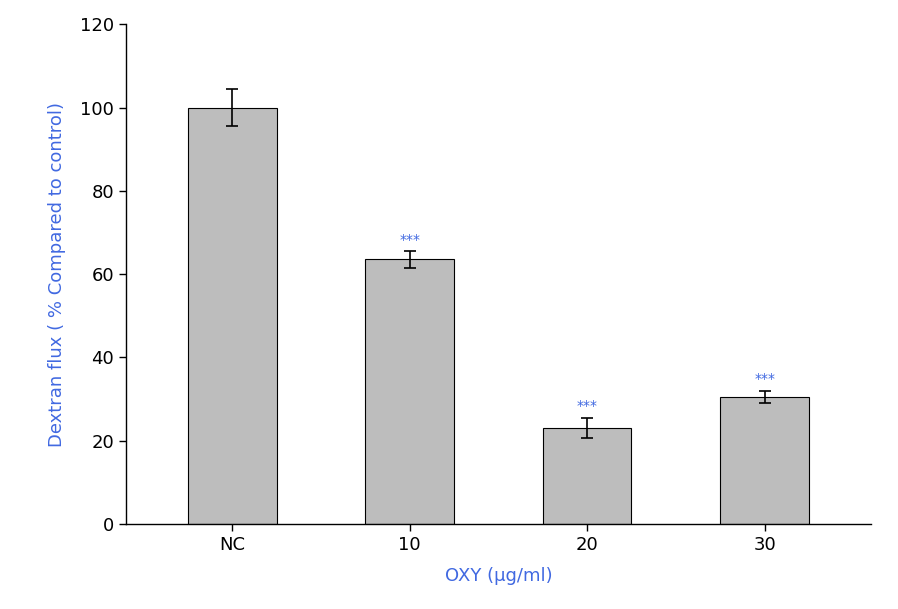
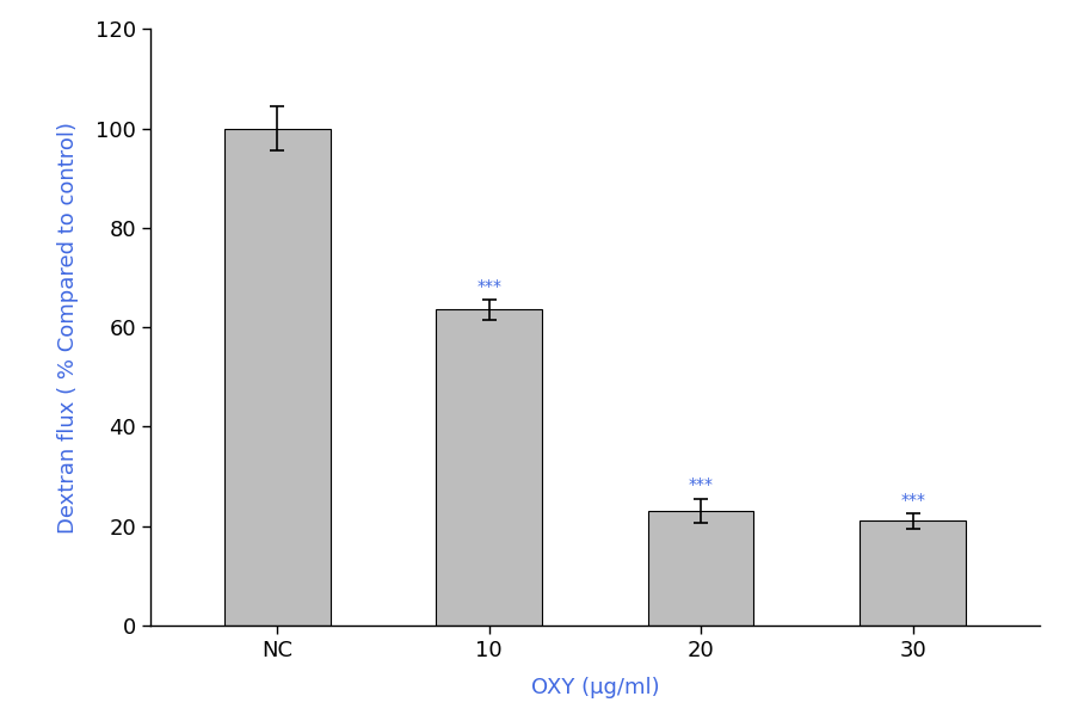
30: 30.5 -> 21.0
